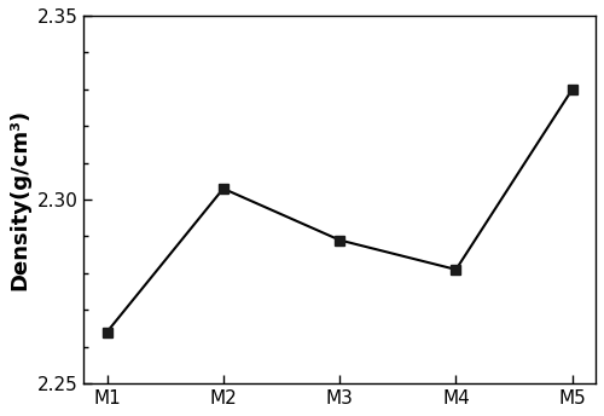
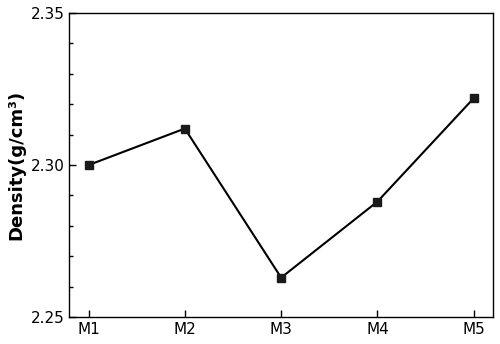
M1: 2.264 -> 2.300
M2: 2.303 -> 2.312
M3: 2.289 -> 2.263
M4: 2.281 -> 2.288
M5: 2.330 -> 2.322
